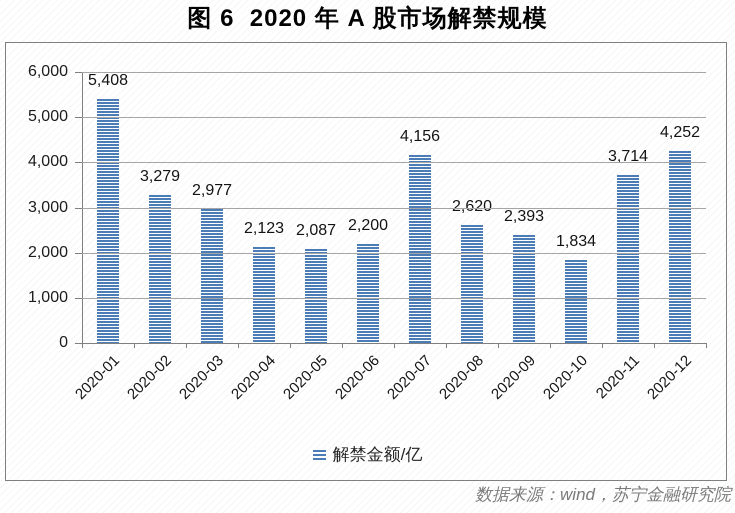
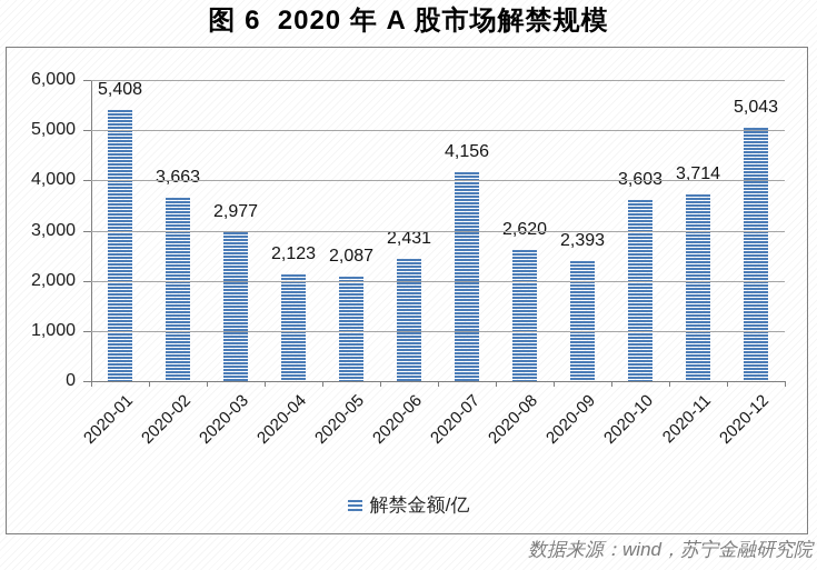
2020-02: 3,279 -> 3,663
2020-06: 2,200 -> 2,431
2020-10: 1,834 -> 3,603
2020-12: 4,252 -> 5,043
